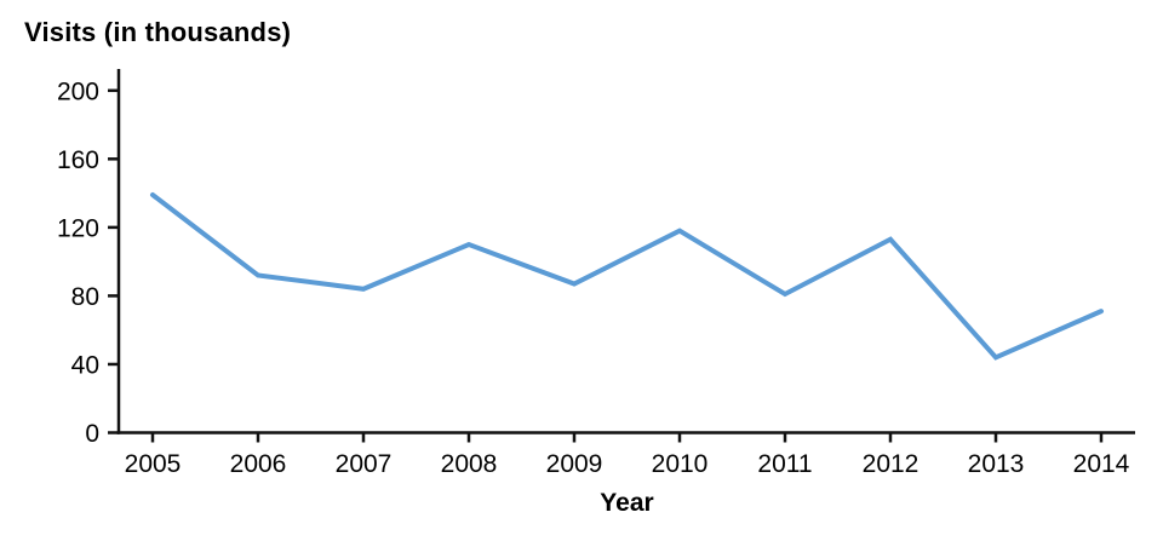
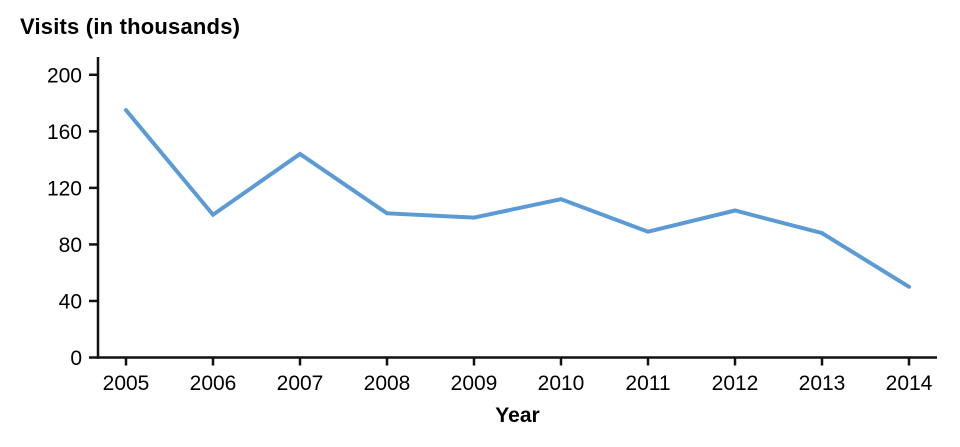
2005: 139 -> 175
2006: 92 -> 101
2007: 84 -> 144
2008: 110 -> 102
2009: 87 -> 99
2010: 118 -> 112
2011: 81 -> 89
2012: 113 -> 104
2013: 44 -> 88
2014: 71 -> 50
